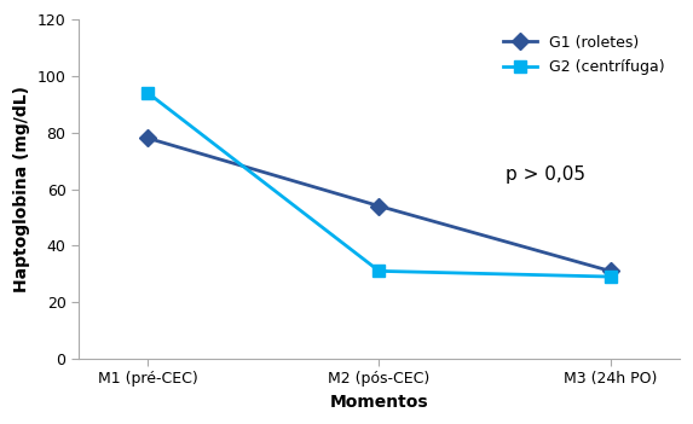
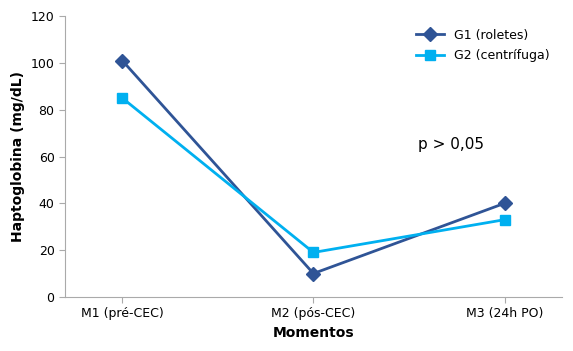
G1 (roletes)/M1 (pré-CEC): 78 -> 101
G2 (centrífuga)/M1 (pré-CEC): 94 -> 85
G1 (roletes)/M2 (pós-CEC): 54 -> 10
G2 (centrífuga)/M2 (pós-CEC): 31 -> 19
G1 (roletes)/M3 (24h PO): 31 -> 40
G2 (centrífuga)/M3 (24h PO): 29 -> 33
